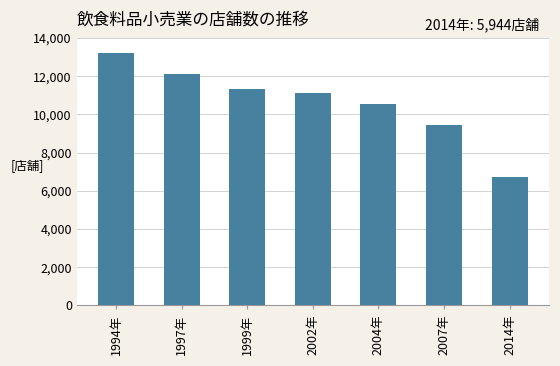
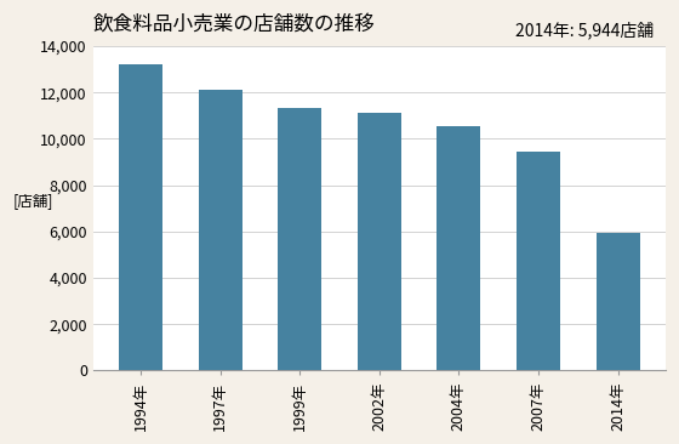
2014年: 6,700 -> 5,900
